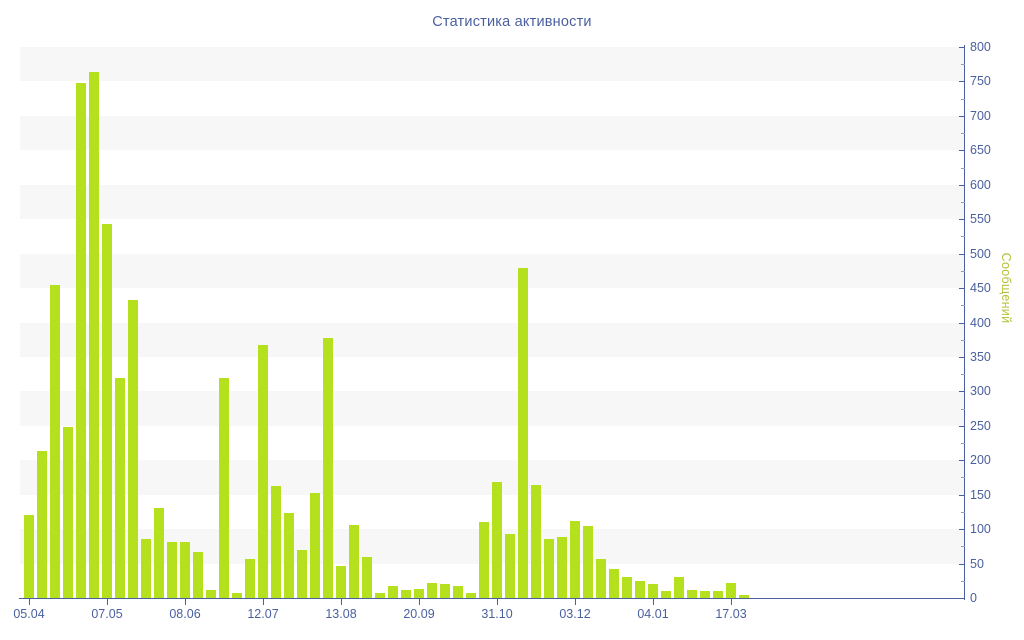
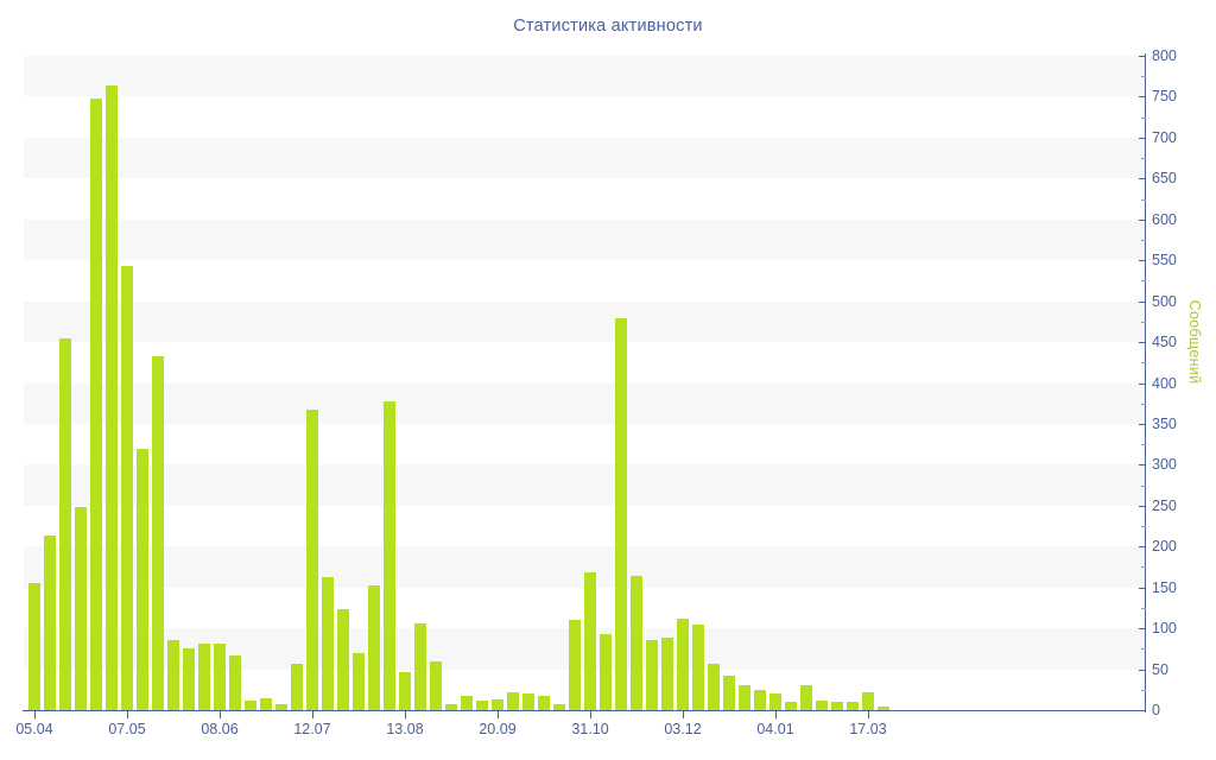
05.04: 120 -> 160
08.06: 130 -> 80
12.07: 320 -> 10
